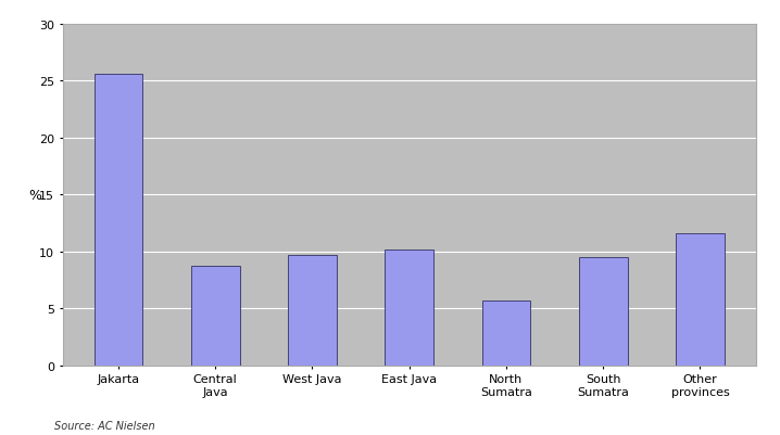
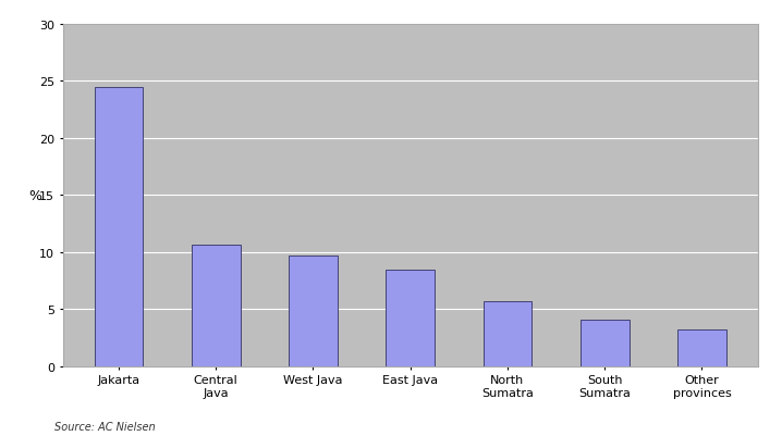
Jakarta: 25.6 -> 24.5
Central Java: 8.7 -> 10.6
East Java: 10.2 -> 8.5
South Sumatra: 9.5 -> 4.1
Other provinces: 11.6 -> 3.2
